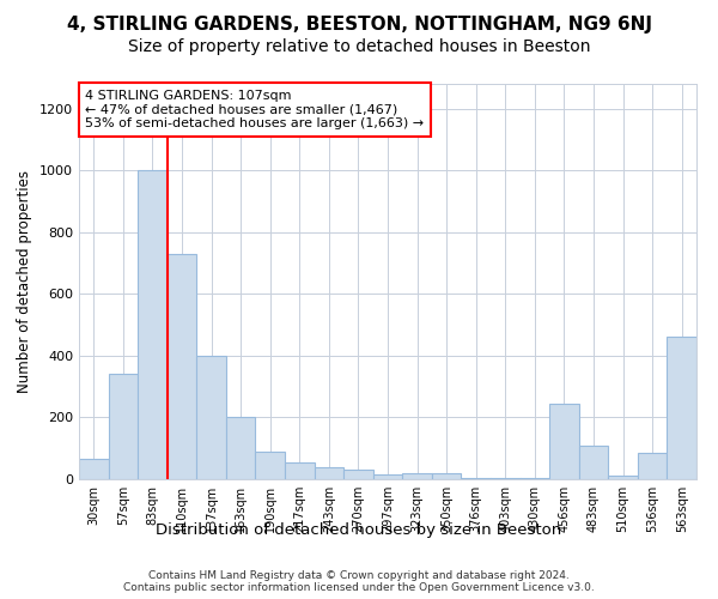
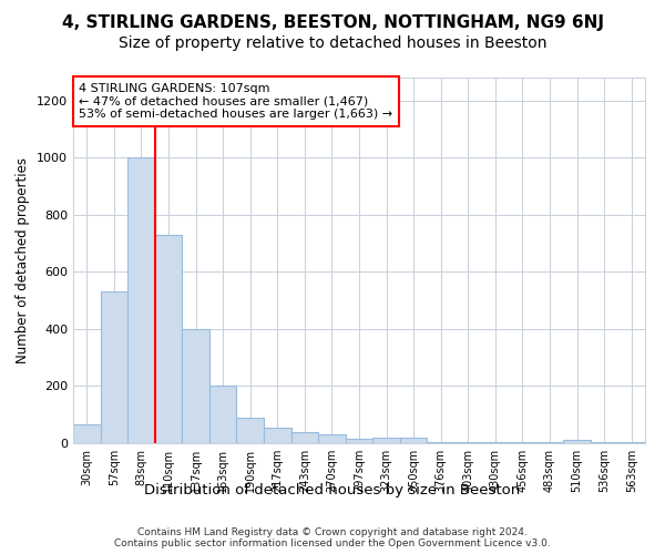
57sqm: 340 -> 530
456sqm: 245 -> 3
483sqm: 110 -> 3
536sqm: 85 -> 3
563sqm: 460 -> 3
